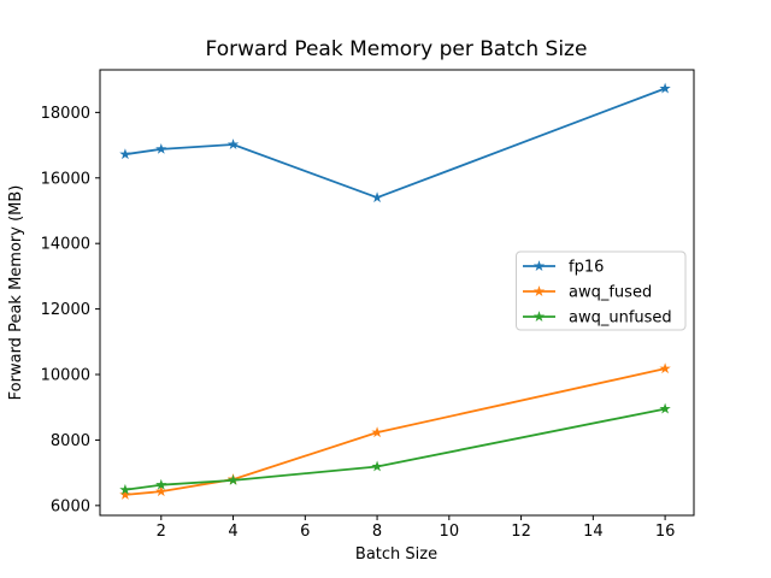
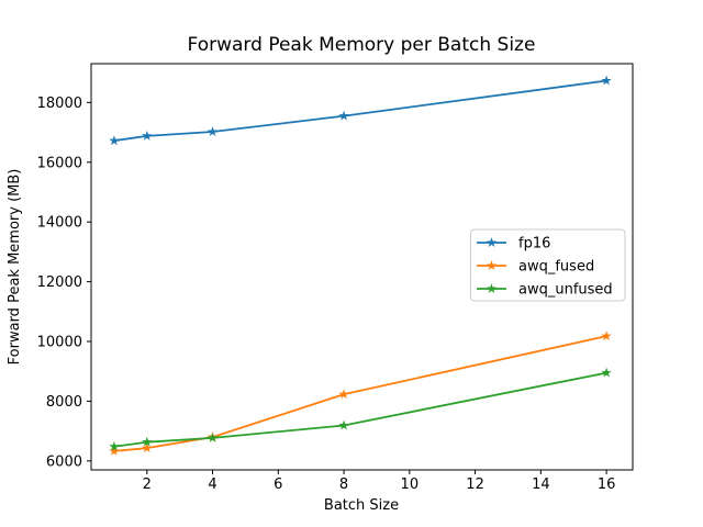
fp16/8: 15400 -> 17600
